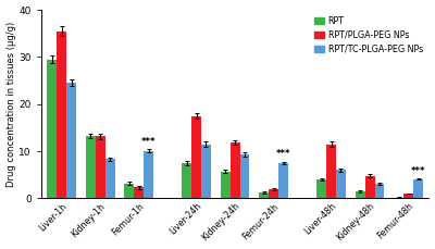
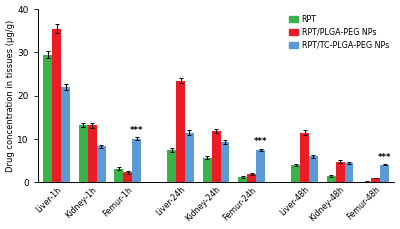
RPT/TC-PLGA-PEG NPs/Liver-1h: 24.5 -> 22.0
RPT/PLGA-PEG NPs/Liver-24h: 17.5 -> 23.5
RPT/TC-PLGA-PEG NPs/Kidney-48h: 3.1 -> 4.5
